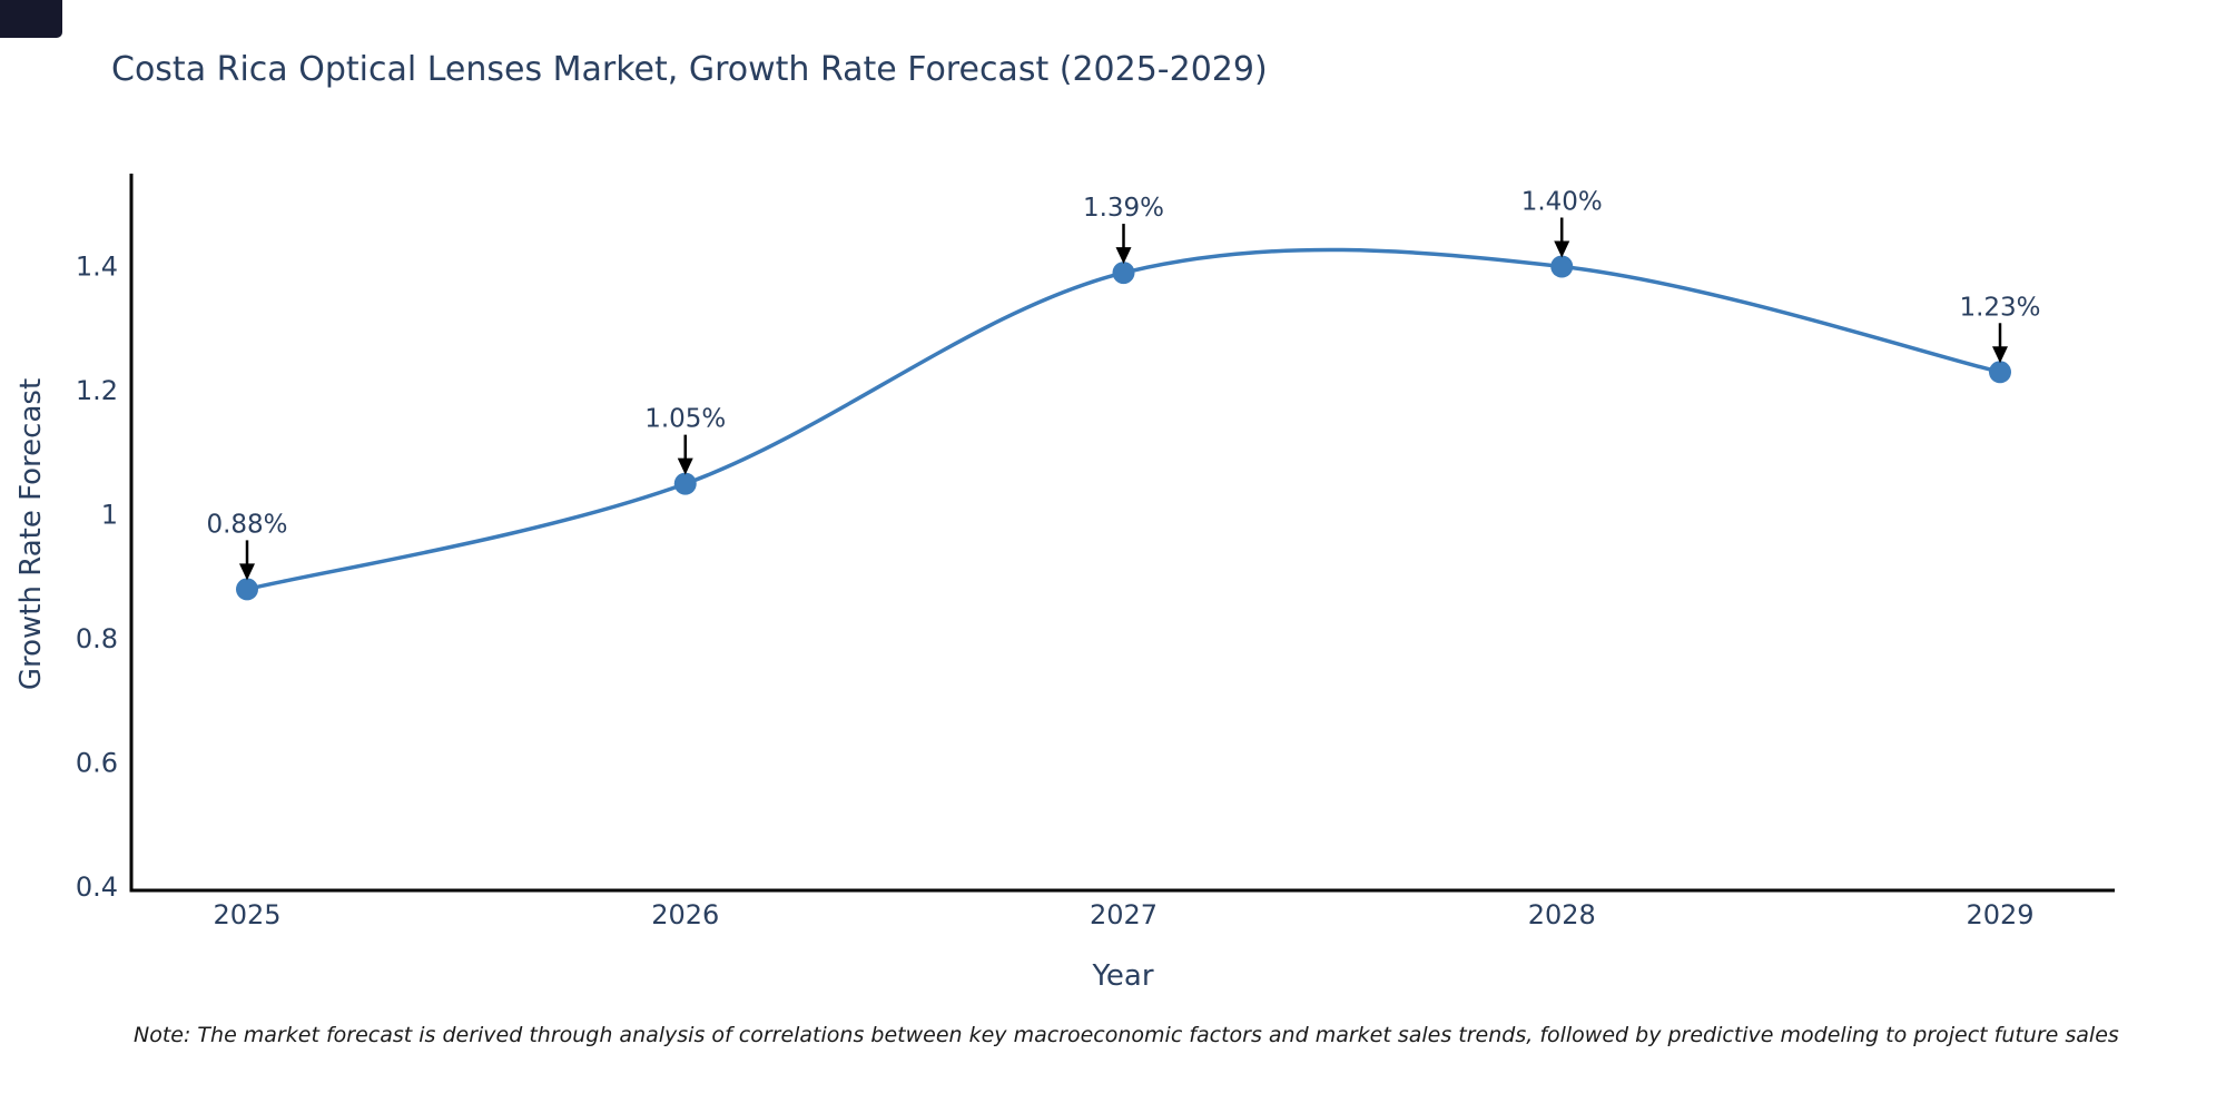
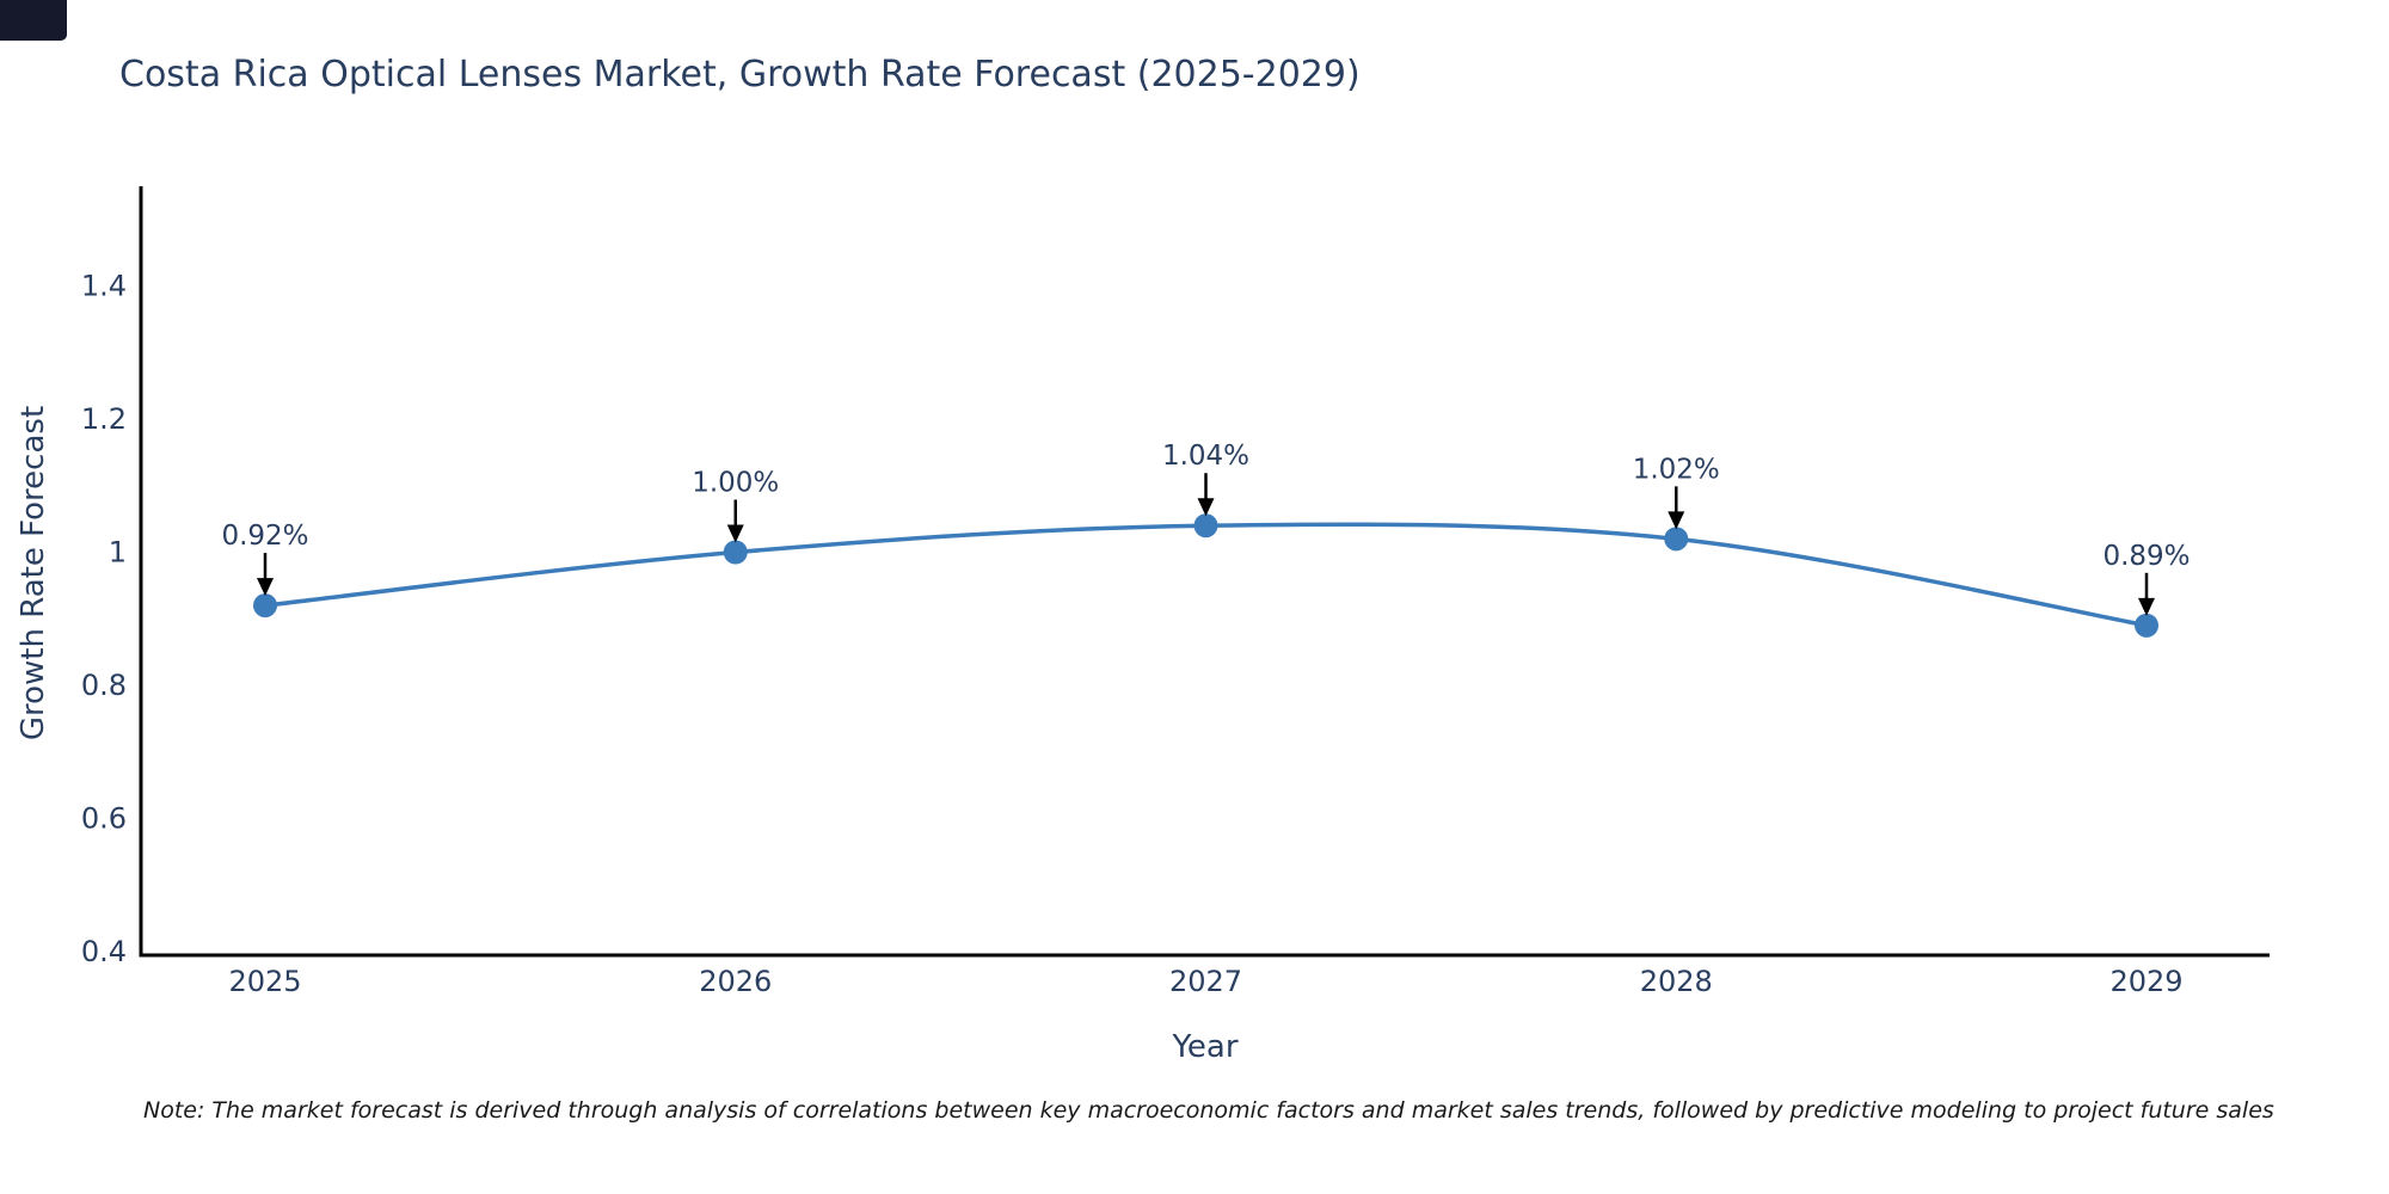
2025: 0.88% -> 0.92%
2026: 1.05% -> 1.00%
2027: 1.39% -> 1.04%
2028: 1.40% -> 1.02%
2029: 1.23% -> 0.89%
